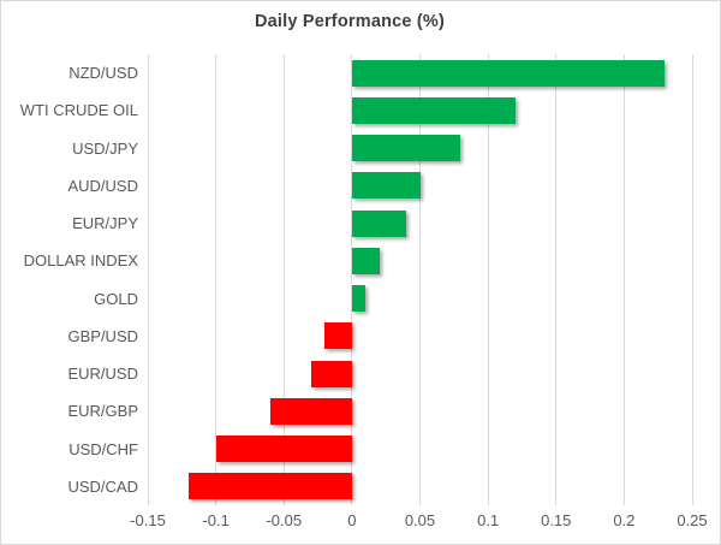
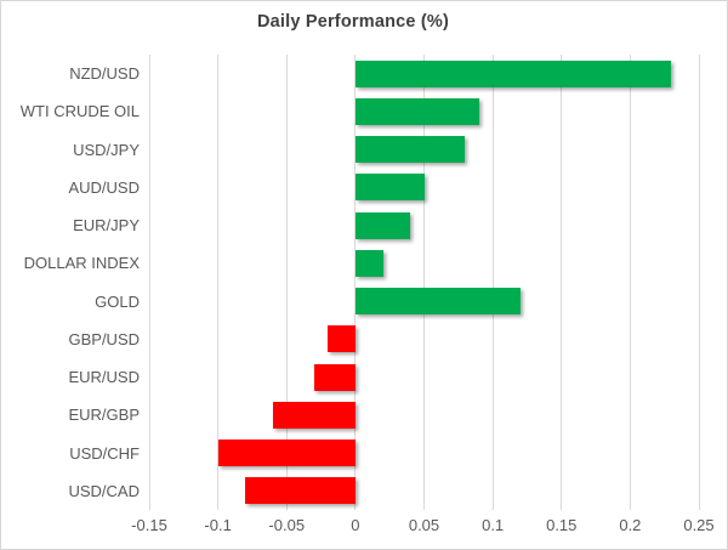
WTI CRUDE OIL: 0.12 -> 0.09
GOLD: 0.01 -> 0.12
USD/CAD: -0.12 -> -0.08
